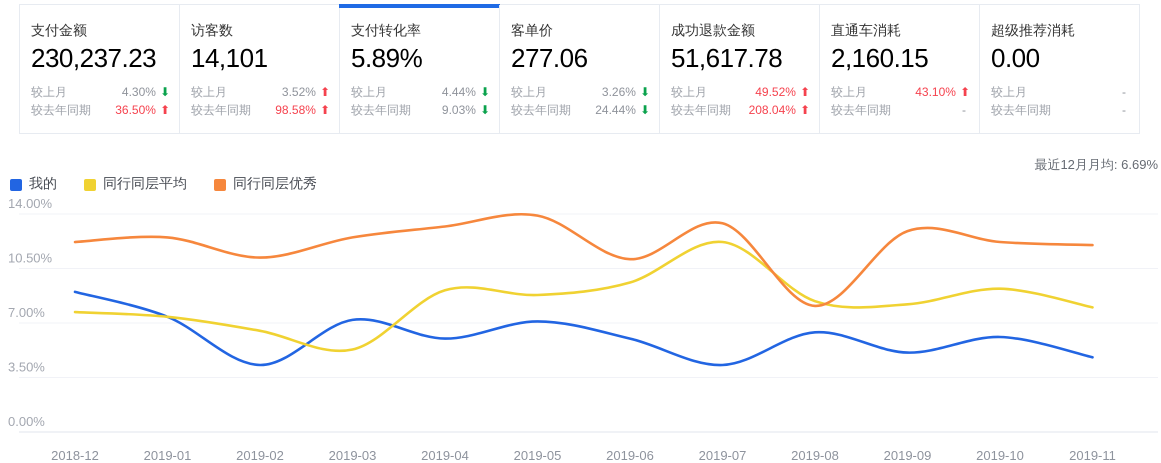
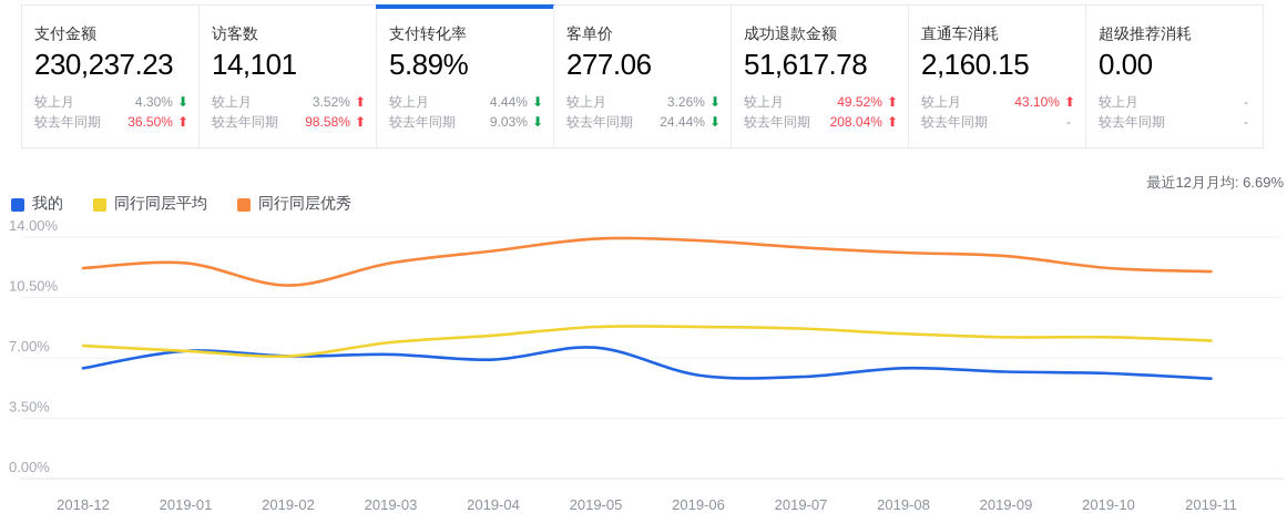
我的/2018-12: 9.0% -> 6.4%
我的/2019-02: 4.3% -> 7.1%
同行同层平均/2019-02: 6.5% -> 7.1%
同行同层平均/2019-03: 5.3% -> 7.9%
我的/2019-04: 6.0% -> 6.9%
同行同层平均/2019-04: 9.1% -> 8.3%
我的/2019-05: 7.1% -> 7.6%
同行同层平均/2019-06: 9.6% -> 8.8%
同行同层优秀/2019-06: 11.1% -> 13.8%
我的/2019-07: 4.3% -> 5.9%
同行同层平均/2019-07: 12.2% -> 8.7%
同行同层优秀/2019-08: 8.1% -> 13.1%
我的/2019-09: 5.1% -> 6.2%
同行同层平均/2019-10: 9.2% -> 8.2%
我的/2019-11: 4.8% -> 5.8%
